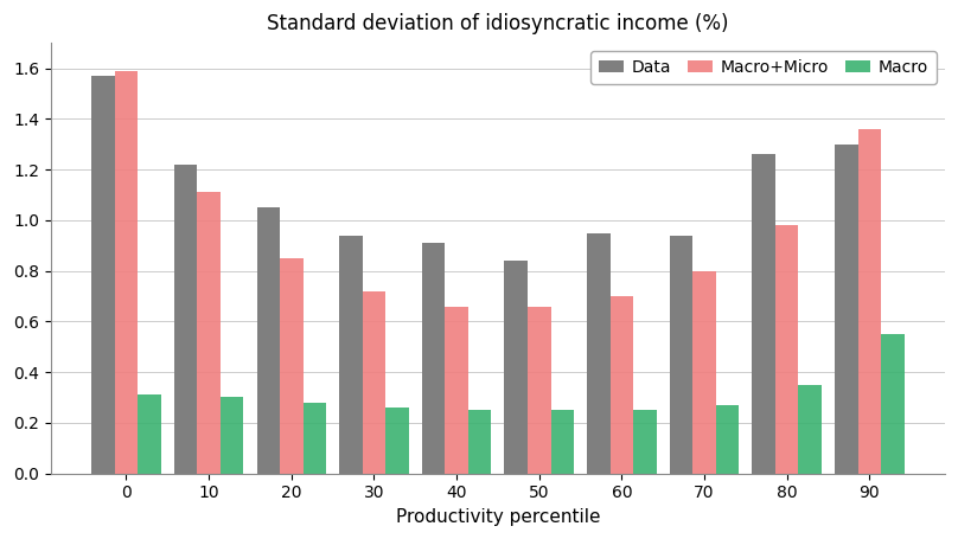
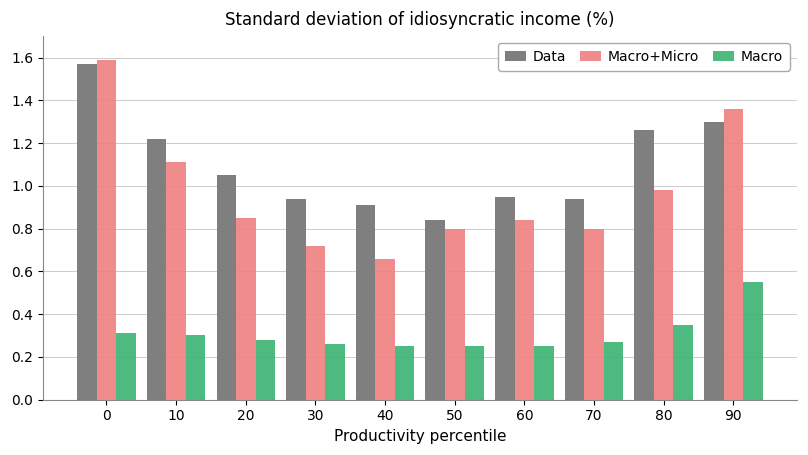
Macro+Micro/50: 0.66 -> 0.80
Macro+Micro/60: 0.70 -> 0.84
